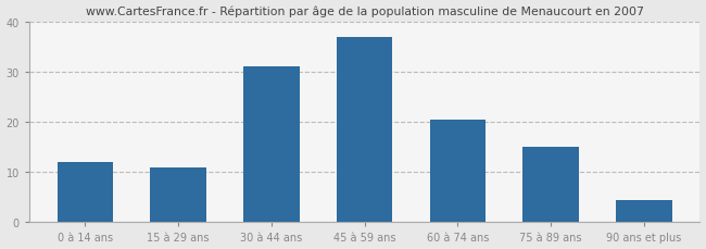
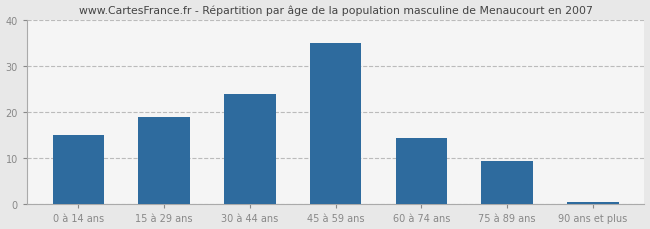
0 à 14 ans: 12.0 -> 15.0
15 à 29 ans: 11.0 -> 19.0
30 à 44 ans: 31.0 -> 24.0
45 à 59 ans: 37.0 -> 35.0
60 à 74 ans: 20.5 -> 14.5
75 à 89 ans: 15.0 -> 9.5
90 ans et plus: 4.5 -> 0.5
